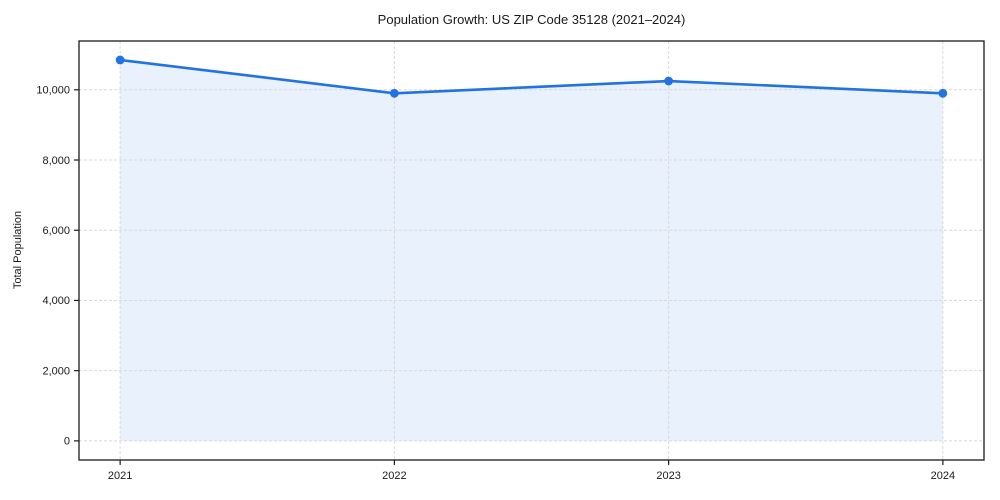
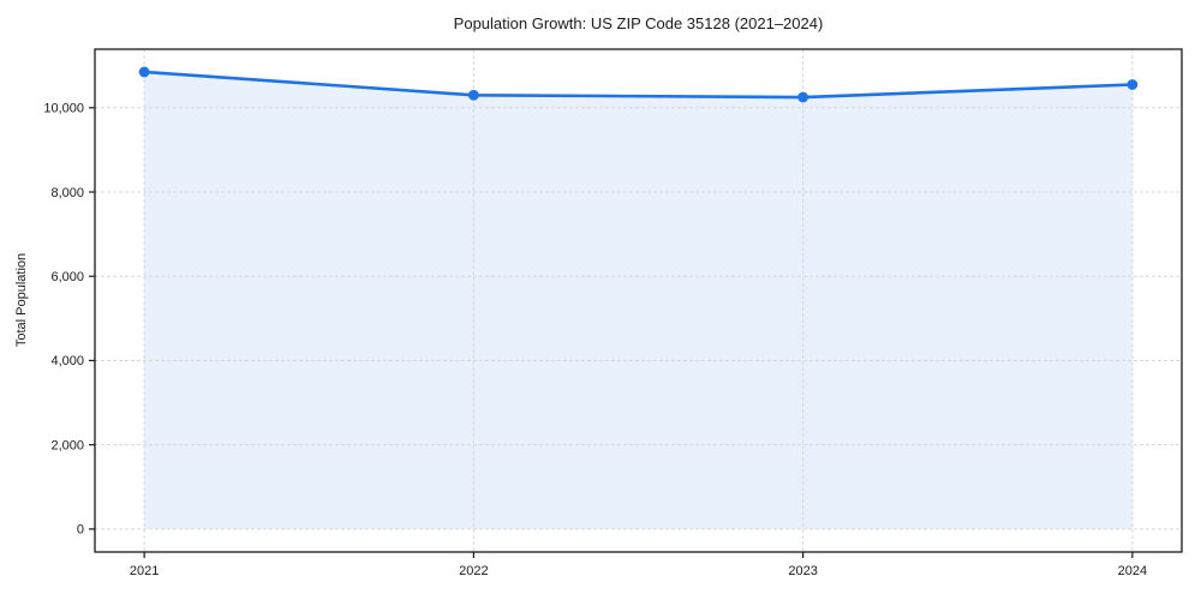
2022: 9900 -> 10300
2024: 9900 -> 10600
